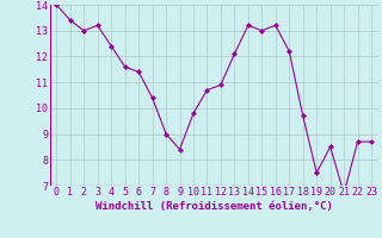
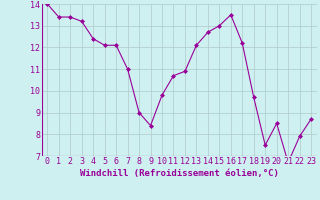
2: 13.0 -> 13.4
5: 11.6 -> 12.1
6: 11.4 -> 12.1
7: 10.4 -> 11.0
14: 13.2 -> 12.7
16: 13.2 -> 13.5
22: 8.7 -> 7.9
